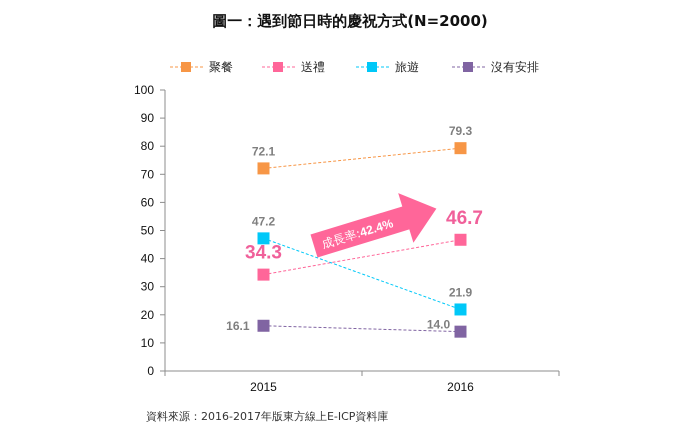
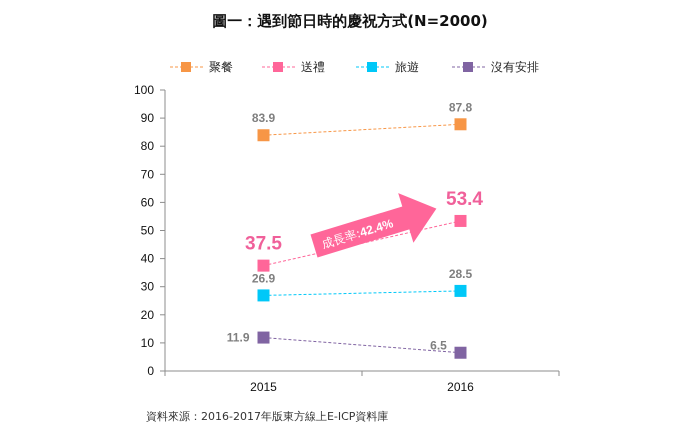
聚餐/2015: 72.1 -> 83.9
送禮/2015: 34.3 -> 37.5
旅遊/2015: 47.2 -> 26.9
沒有安排/2015: 16.1 -> 11.9
聚餐/2016: 79.3 -> 87.8
送禮/2016: 46.7 -> 53.4
旅遊/2016: 21.9 -> 28.5
沒有安排/2016: 14.0 -> 6.5
